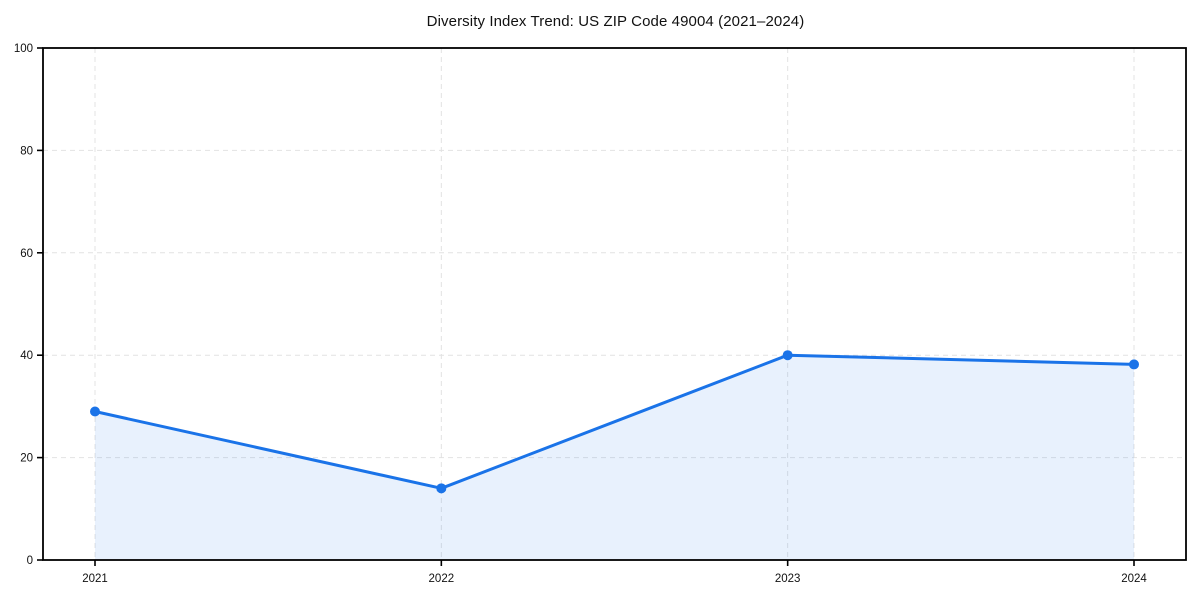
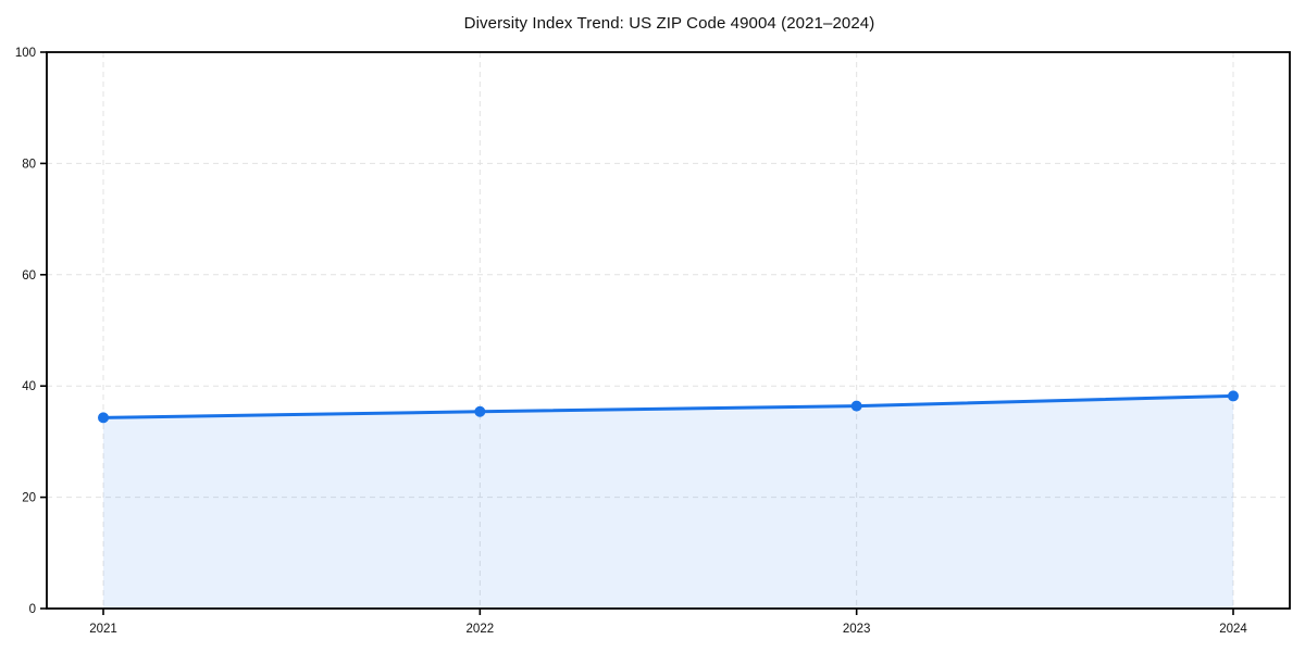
2021: 29 -> 34
2022: 14 -> 35
2023: 40 -> 36
